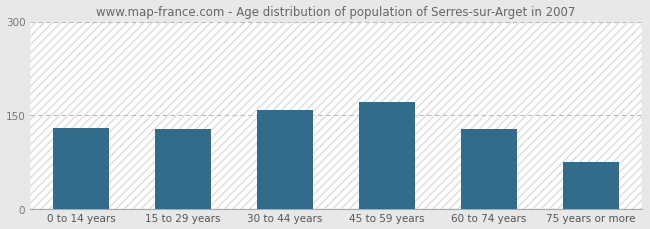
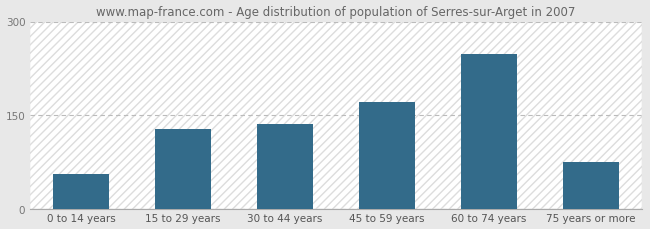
0 to 14 years: 130 -> 56
30 to 44 years: 158 -> 136
60 to 74 years: 128 -> 248
